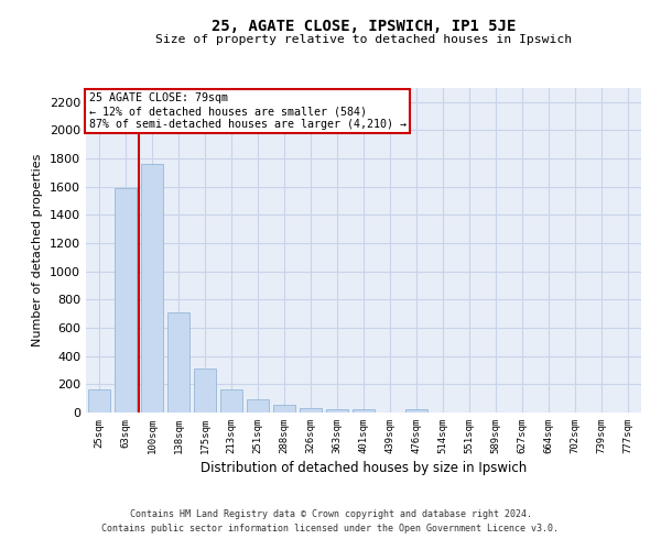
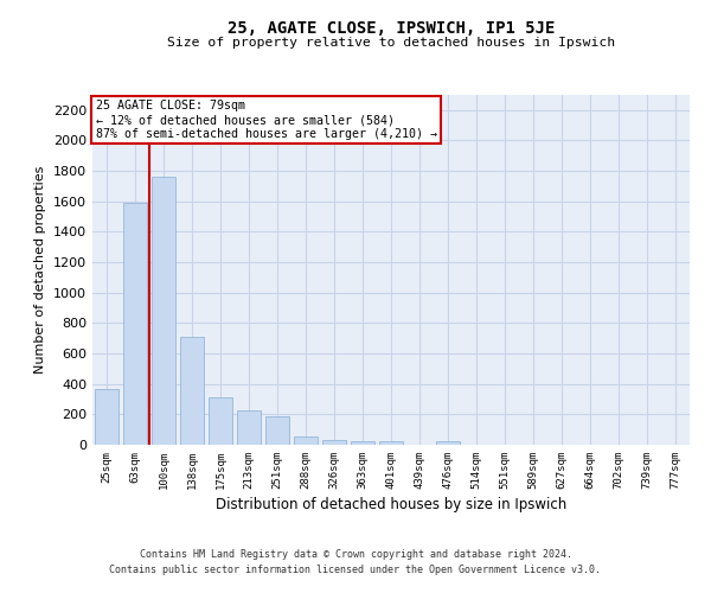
25sqm: 160 -> 370
213sqm: 160 -> 230
251sqm: 90 -> 190
